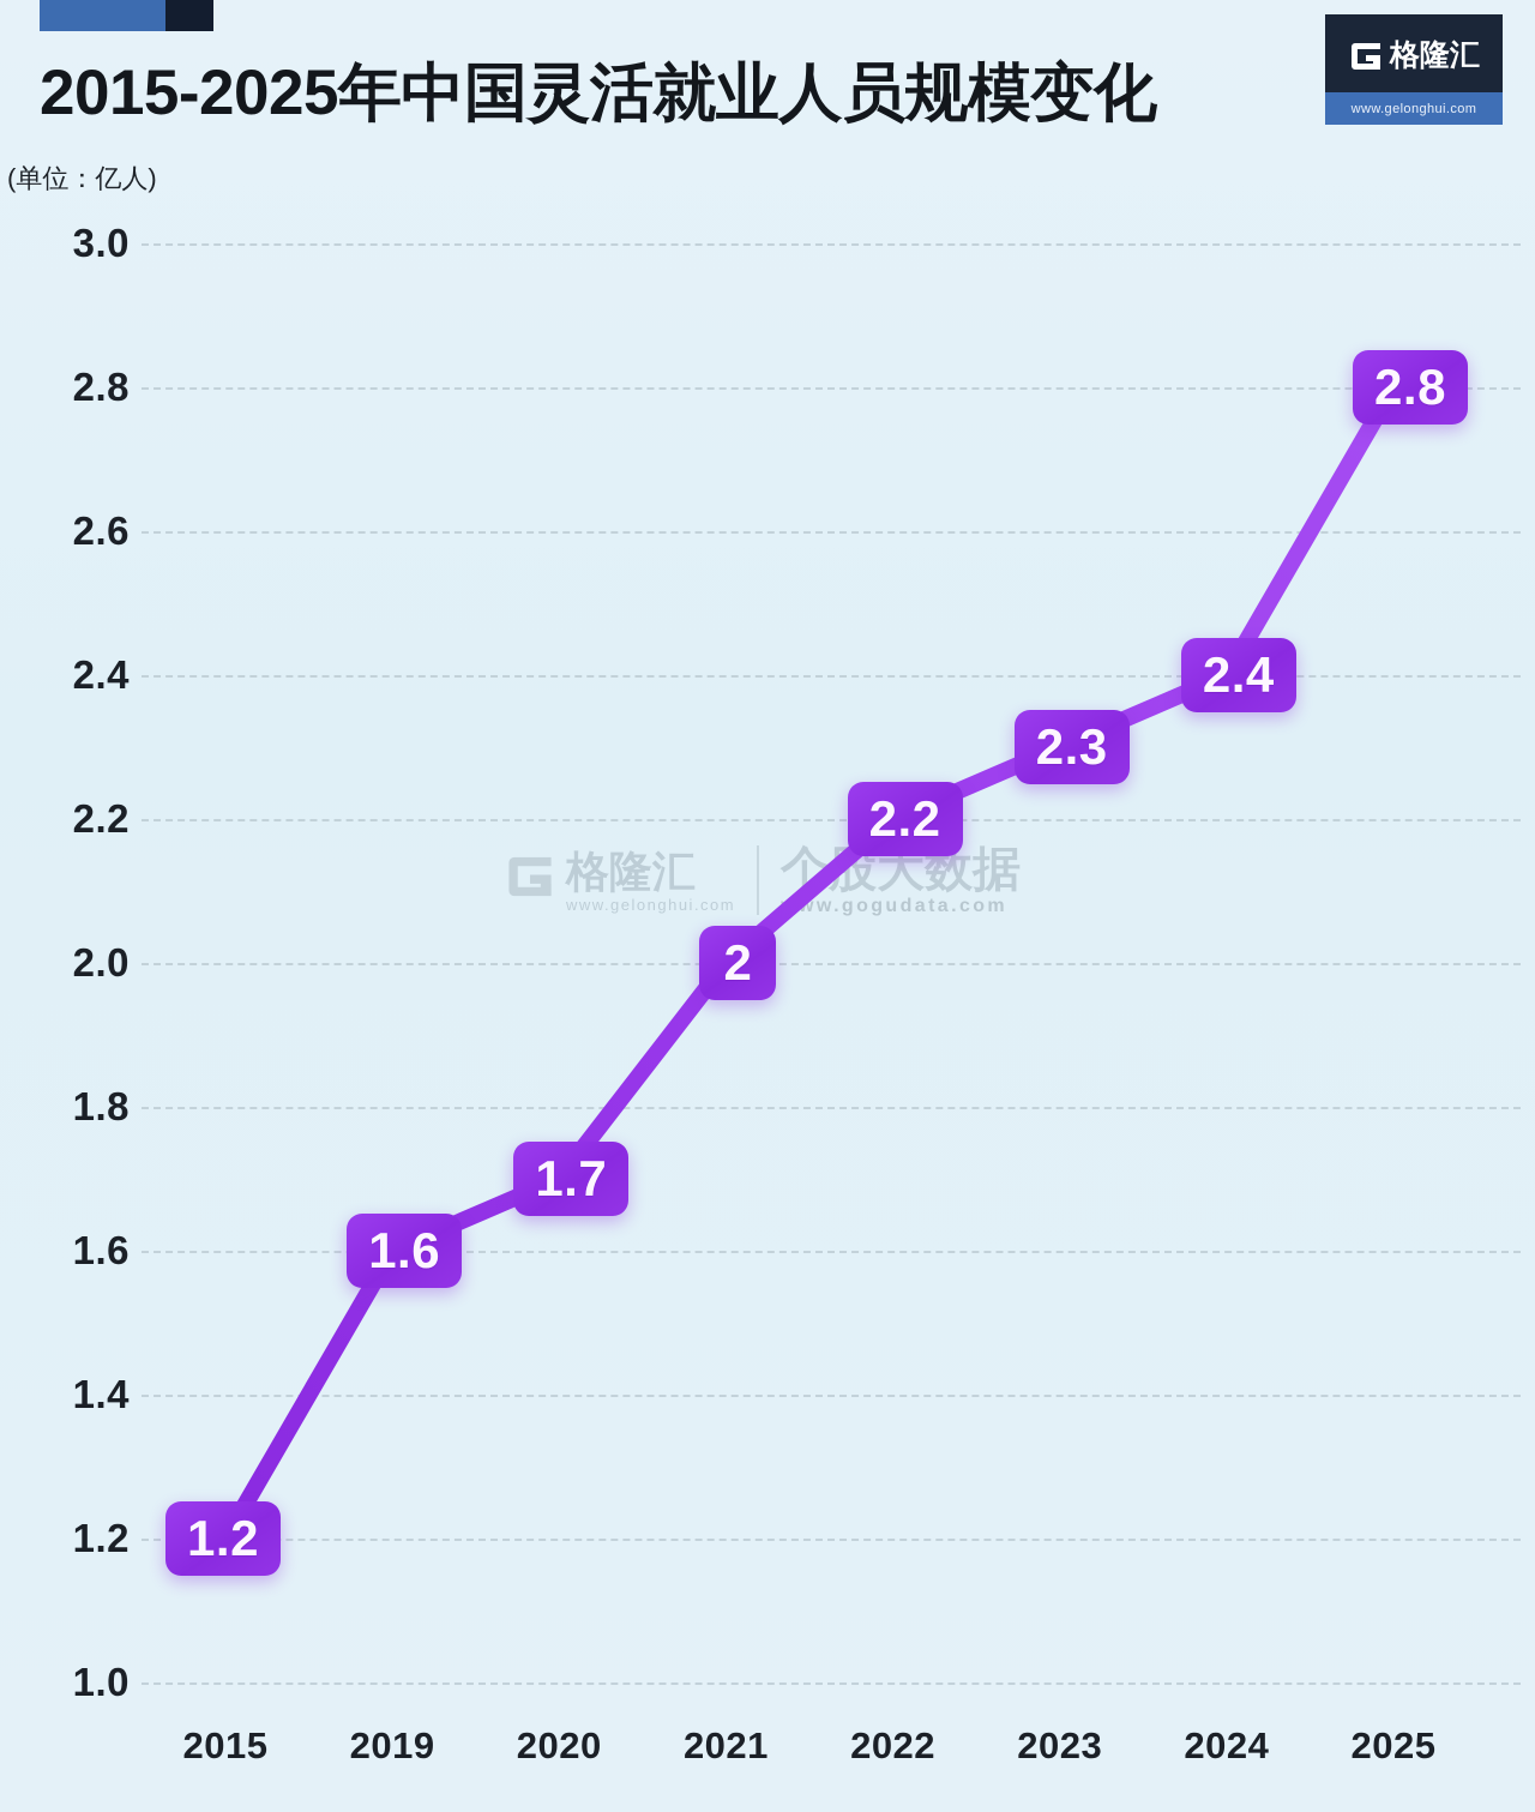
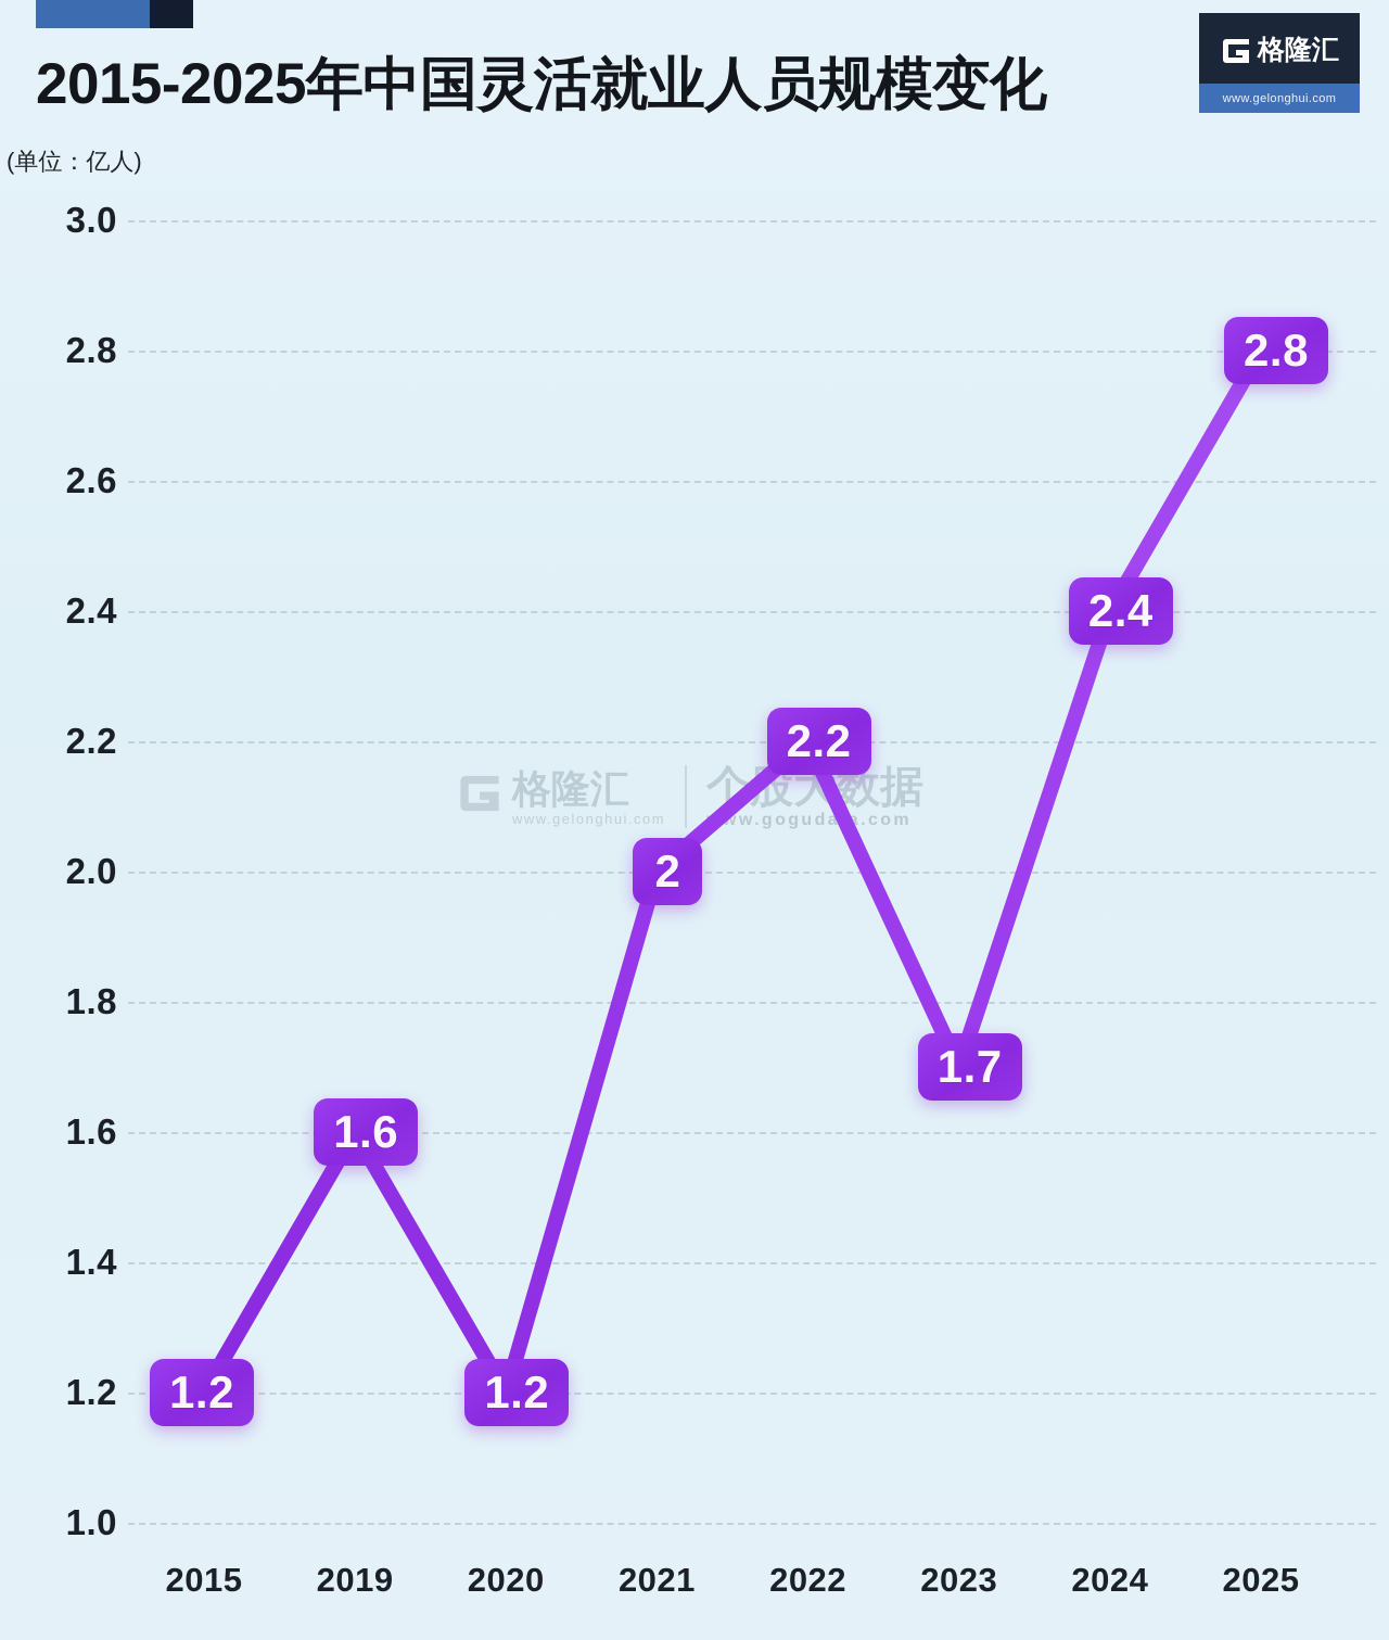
2020: 1.7 -> 1.2
2023: 2.3 -> 1.7
